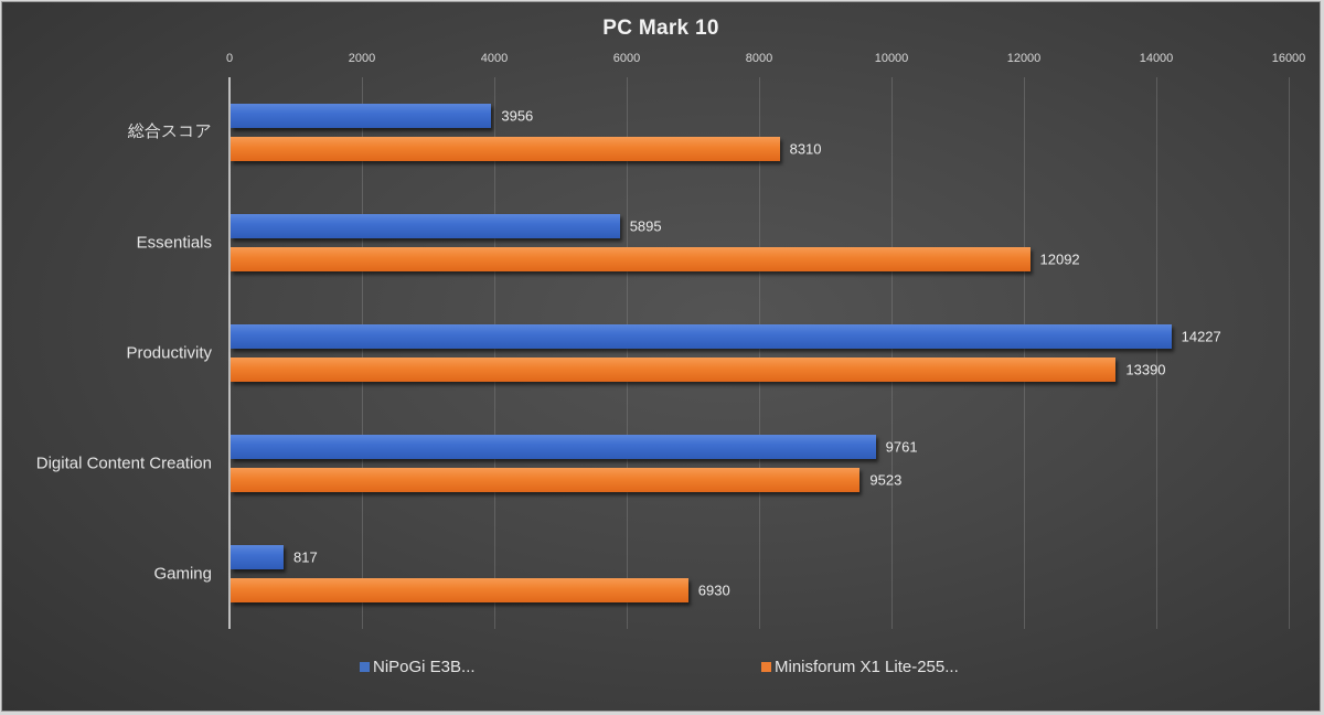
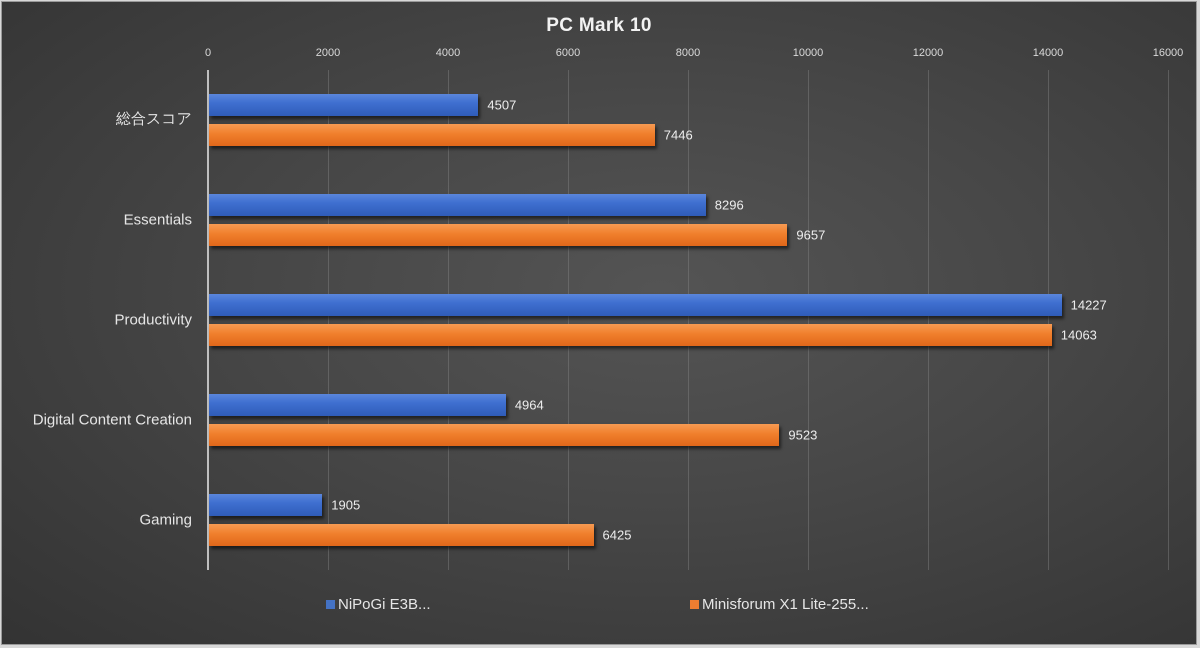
NiPoGi E3B.../総合スコア: 3956 -> 4507
Minisforum X1 Lite-255.../総合スコア: 8310 -> 7446
NiPoGi E3B.../Essentials: 5895 -> 8296
Minisforum X1 Lite-255.../Essentials: 12092 -> 9657
Minisforum X1 Lite-255.../Productivity: 13390 -> 14063
NiPoGi E3B.../Digital Content Creation: 9761 -> 4964
NiPoGi E3B.../Gaming: 817 -> 1905
Minisforum X1 Lite-255.../Gaming: 6930 -> 6425
